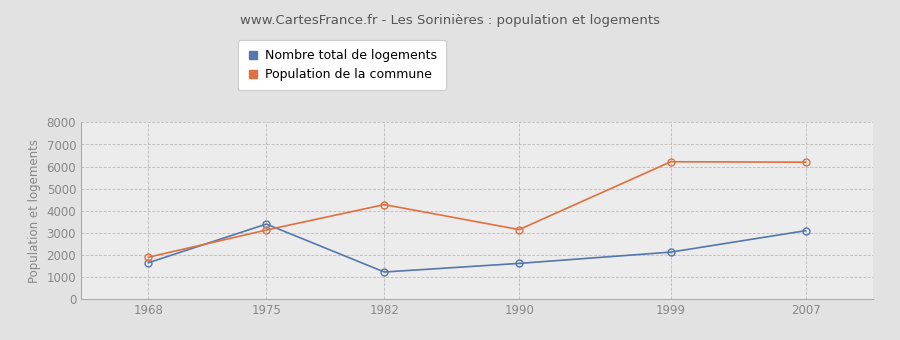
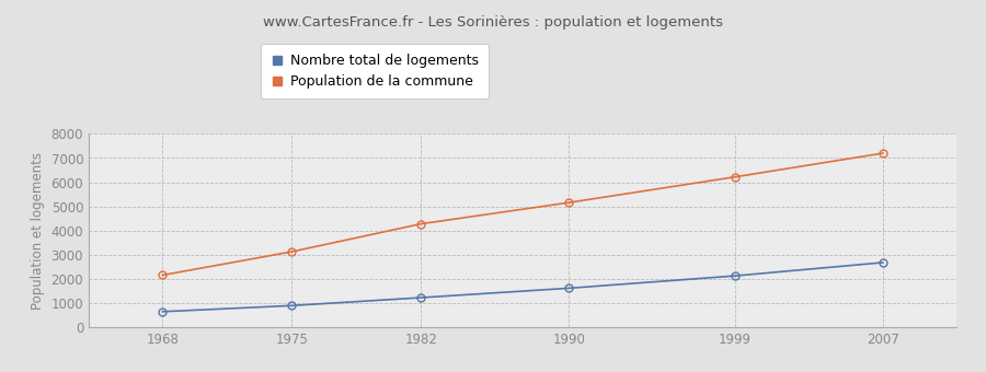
Nombre total de logements/1968: 1650 -> 650
Population de la commune/1968: 1900 -> 2160
Nombre total de logements/1975: 3400 -> 900
Population de la commune/1990: 3150 -> 5160
Nombre total de logements/2007: 3100 -> 2680
Population de la commune/2007: 6200 -> 7200
